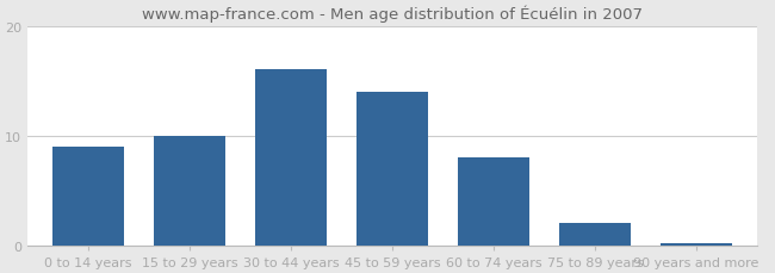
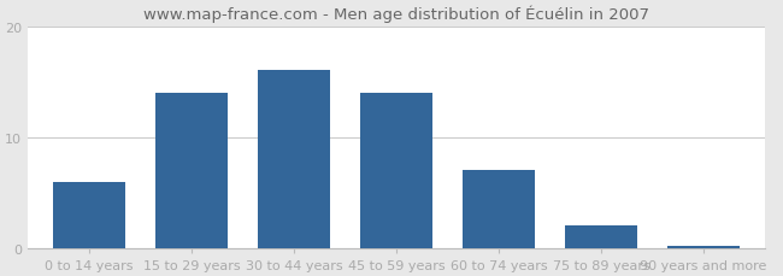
0 to 14 years: 9.0 -> 6.0
15 to 29 years: 10.0 -> 14.0
60 to 74 years: 8.0 -> 7.0
